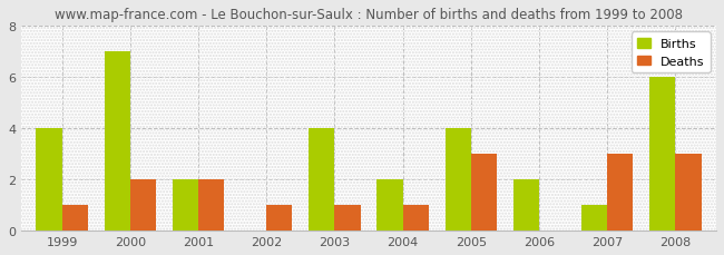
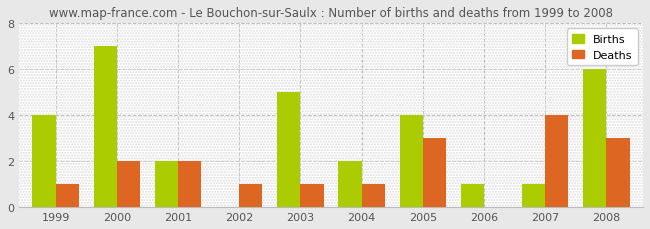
Births/2003: 4 -> 5
Births/2006: 2 -> 1
Deaths/2007: 3 -> 4
